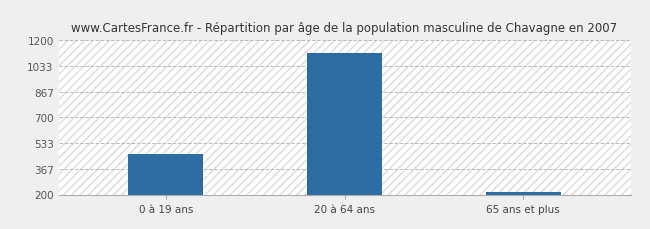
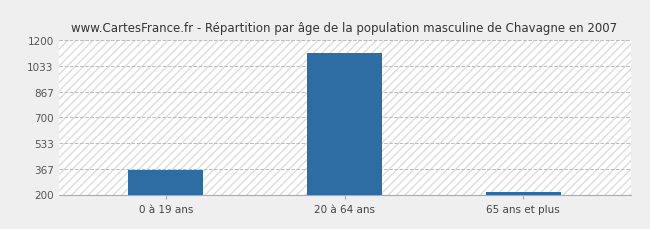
0 à 19 ans: 460 -> 360
